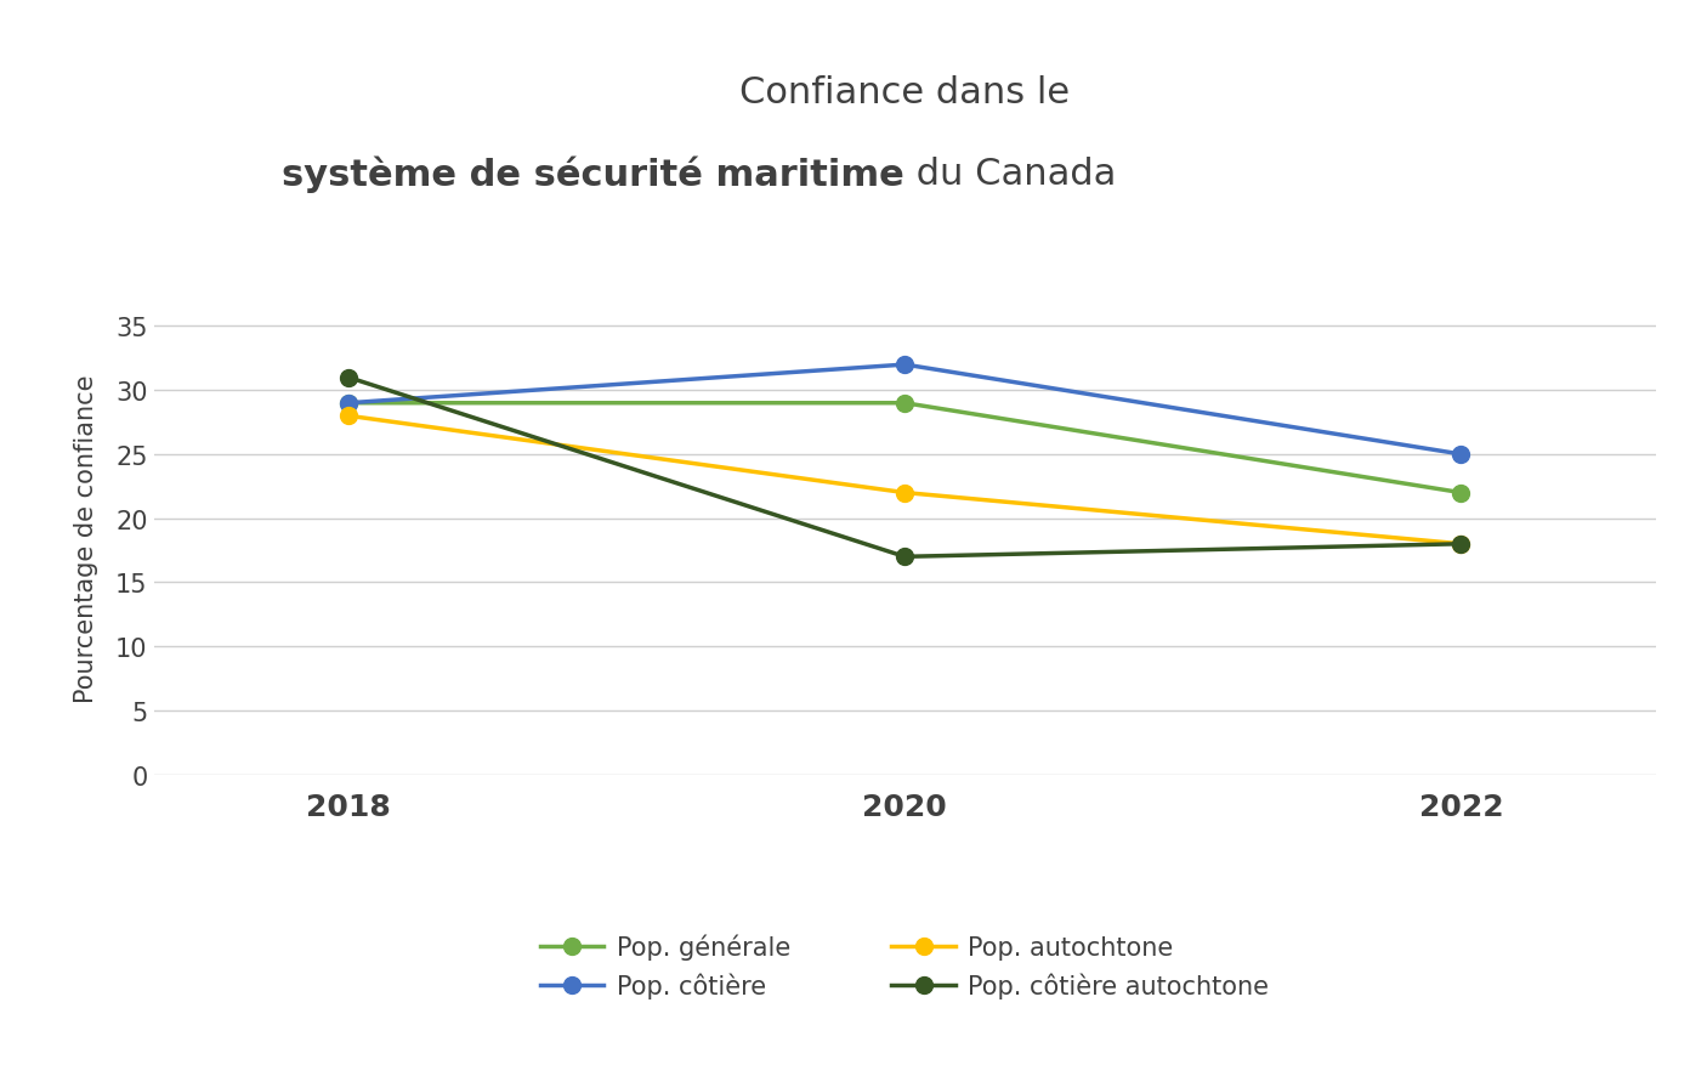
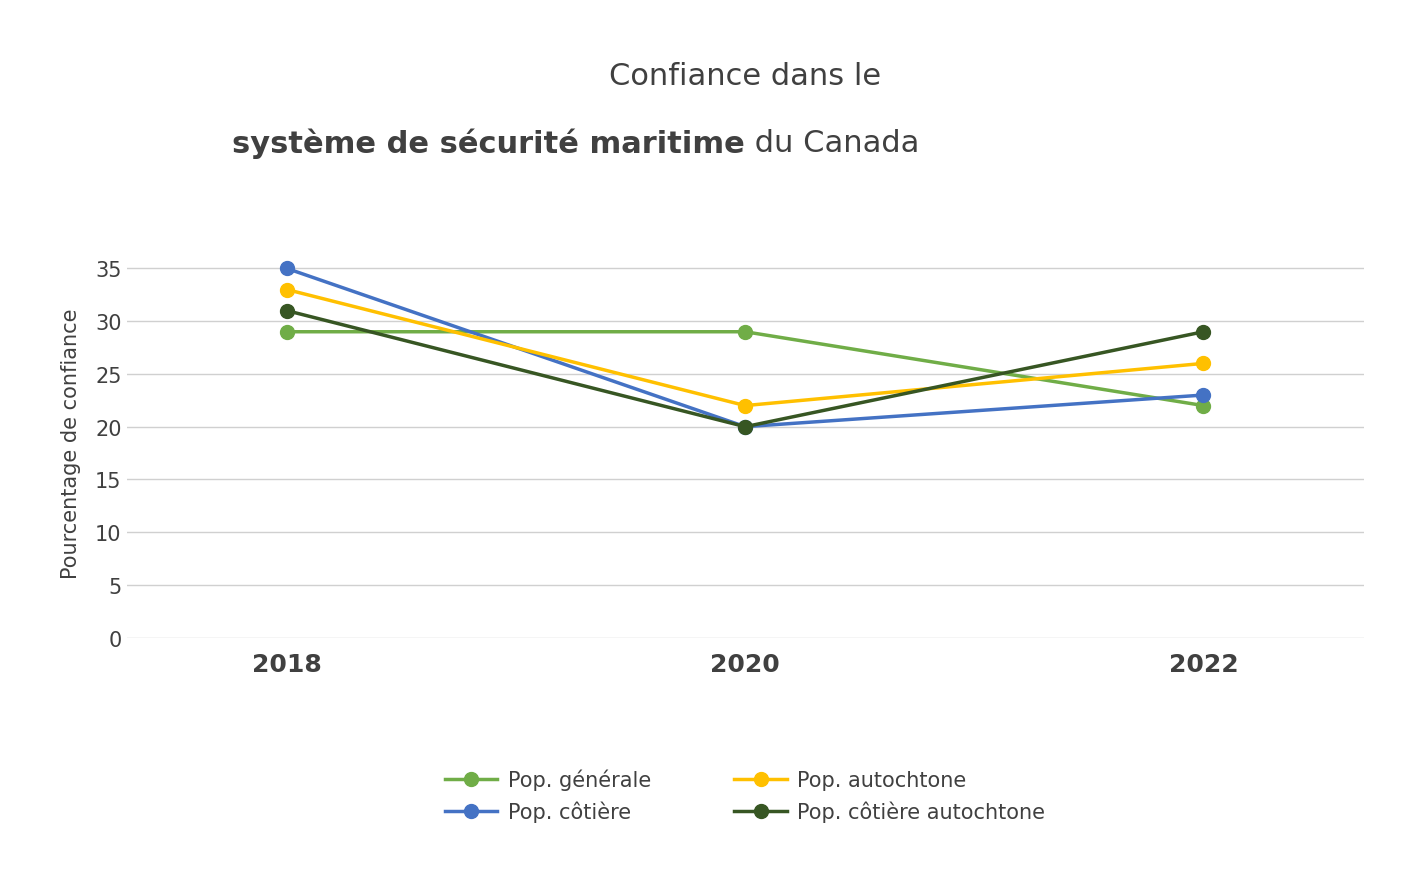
Pop. côtière/2018: 29 -> 35
Pop. autochtone/2018: 28 -> 33
Pop. côtière/2020: 32 -> 20
Pop. côtière autochtone/2020: 17 -> 20
Pop. côtière/2022: 25 -> 23
Pop. autochtone/2022: 18 -> 26
Pop. côtière autochtone/2022: 18 -> 29
